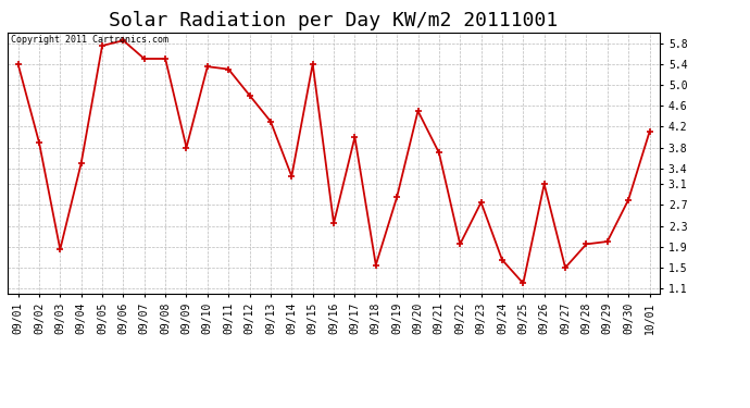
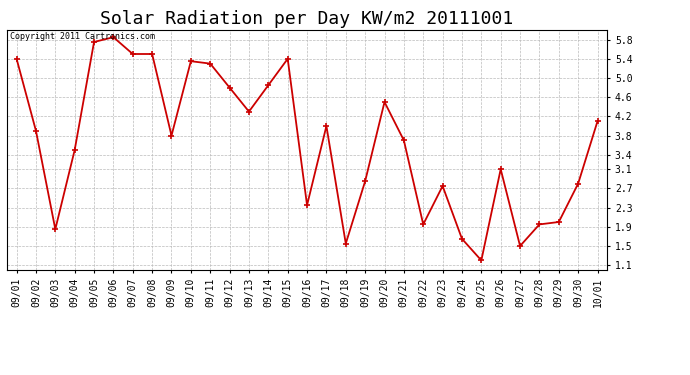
09/14: 3.25 -> 4.85
